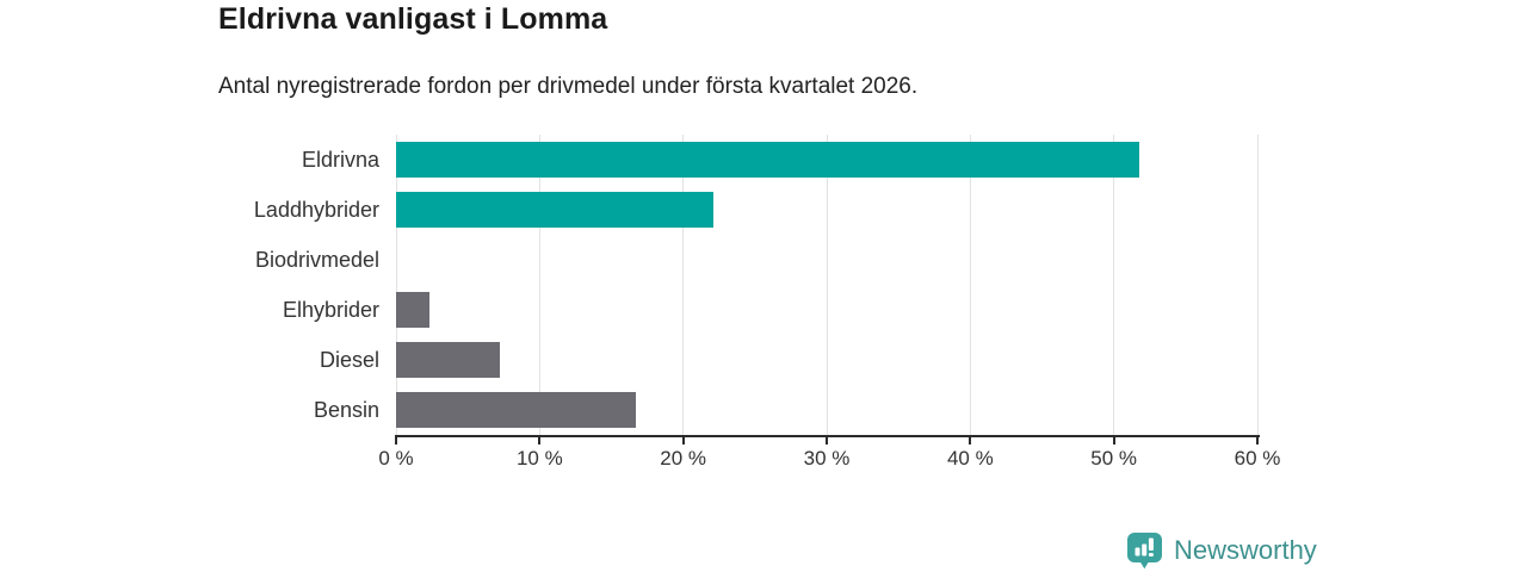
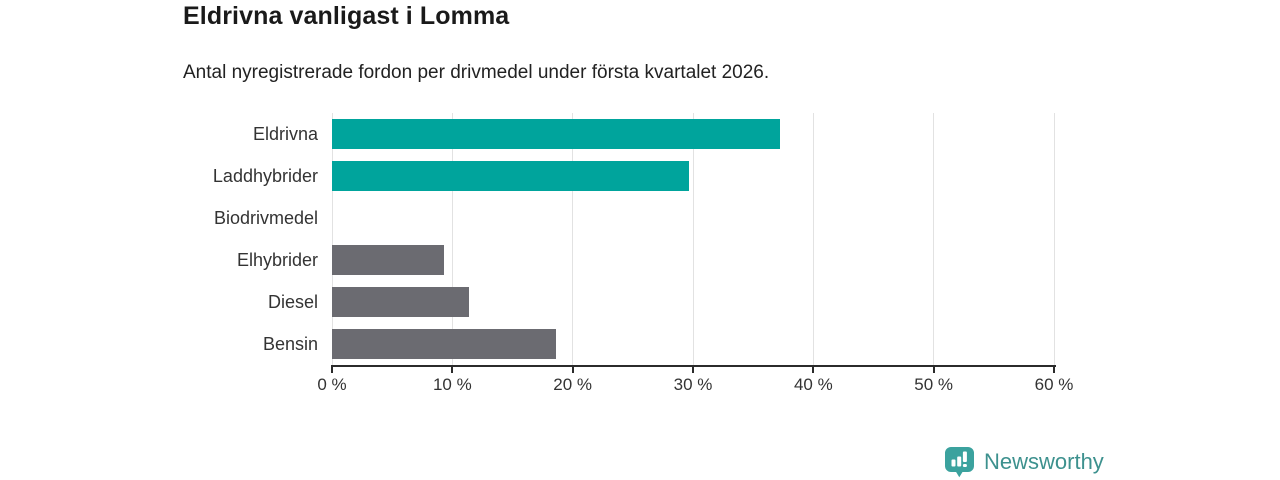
Eldrivna: 51.8% -> 37.2%
Laddhybrider: 22.1% -> 29.7%
Elhybrider: 2.3% -> 9.3%
Diesel: 7.2% -> 11.4%
Bensin: 16.7% -> 18.6%
